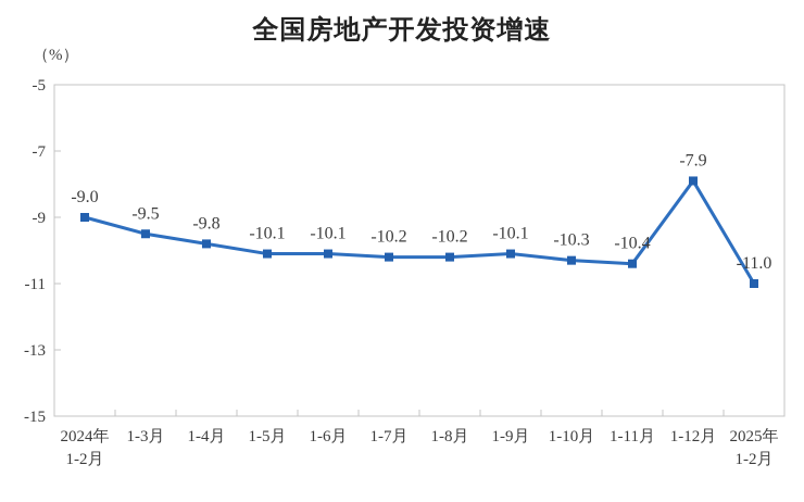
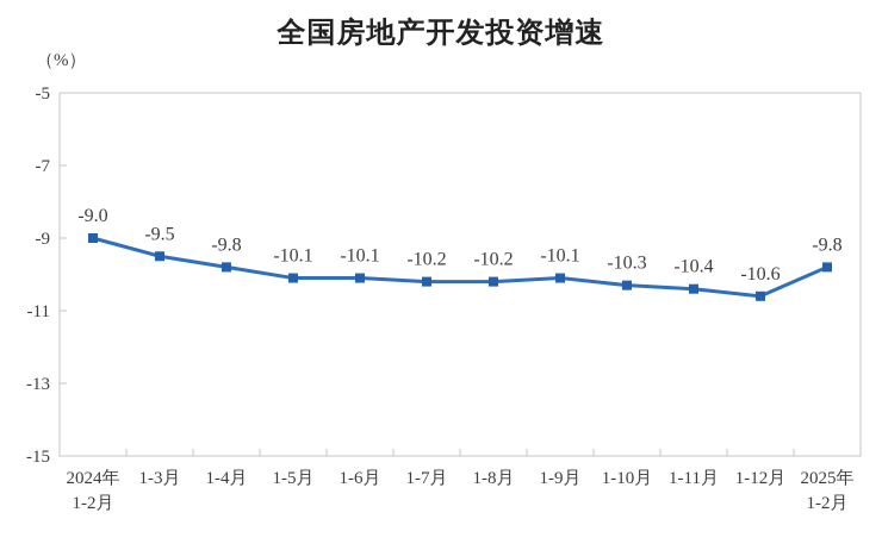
1-12月: -7.9 -> -10.6
2025年 1-2月: -11.0 -> -9.8
